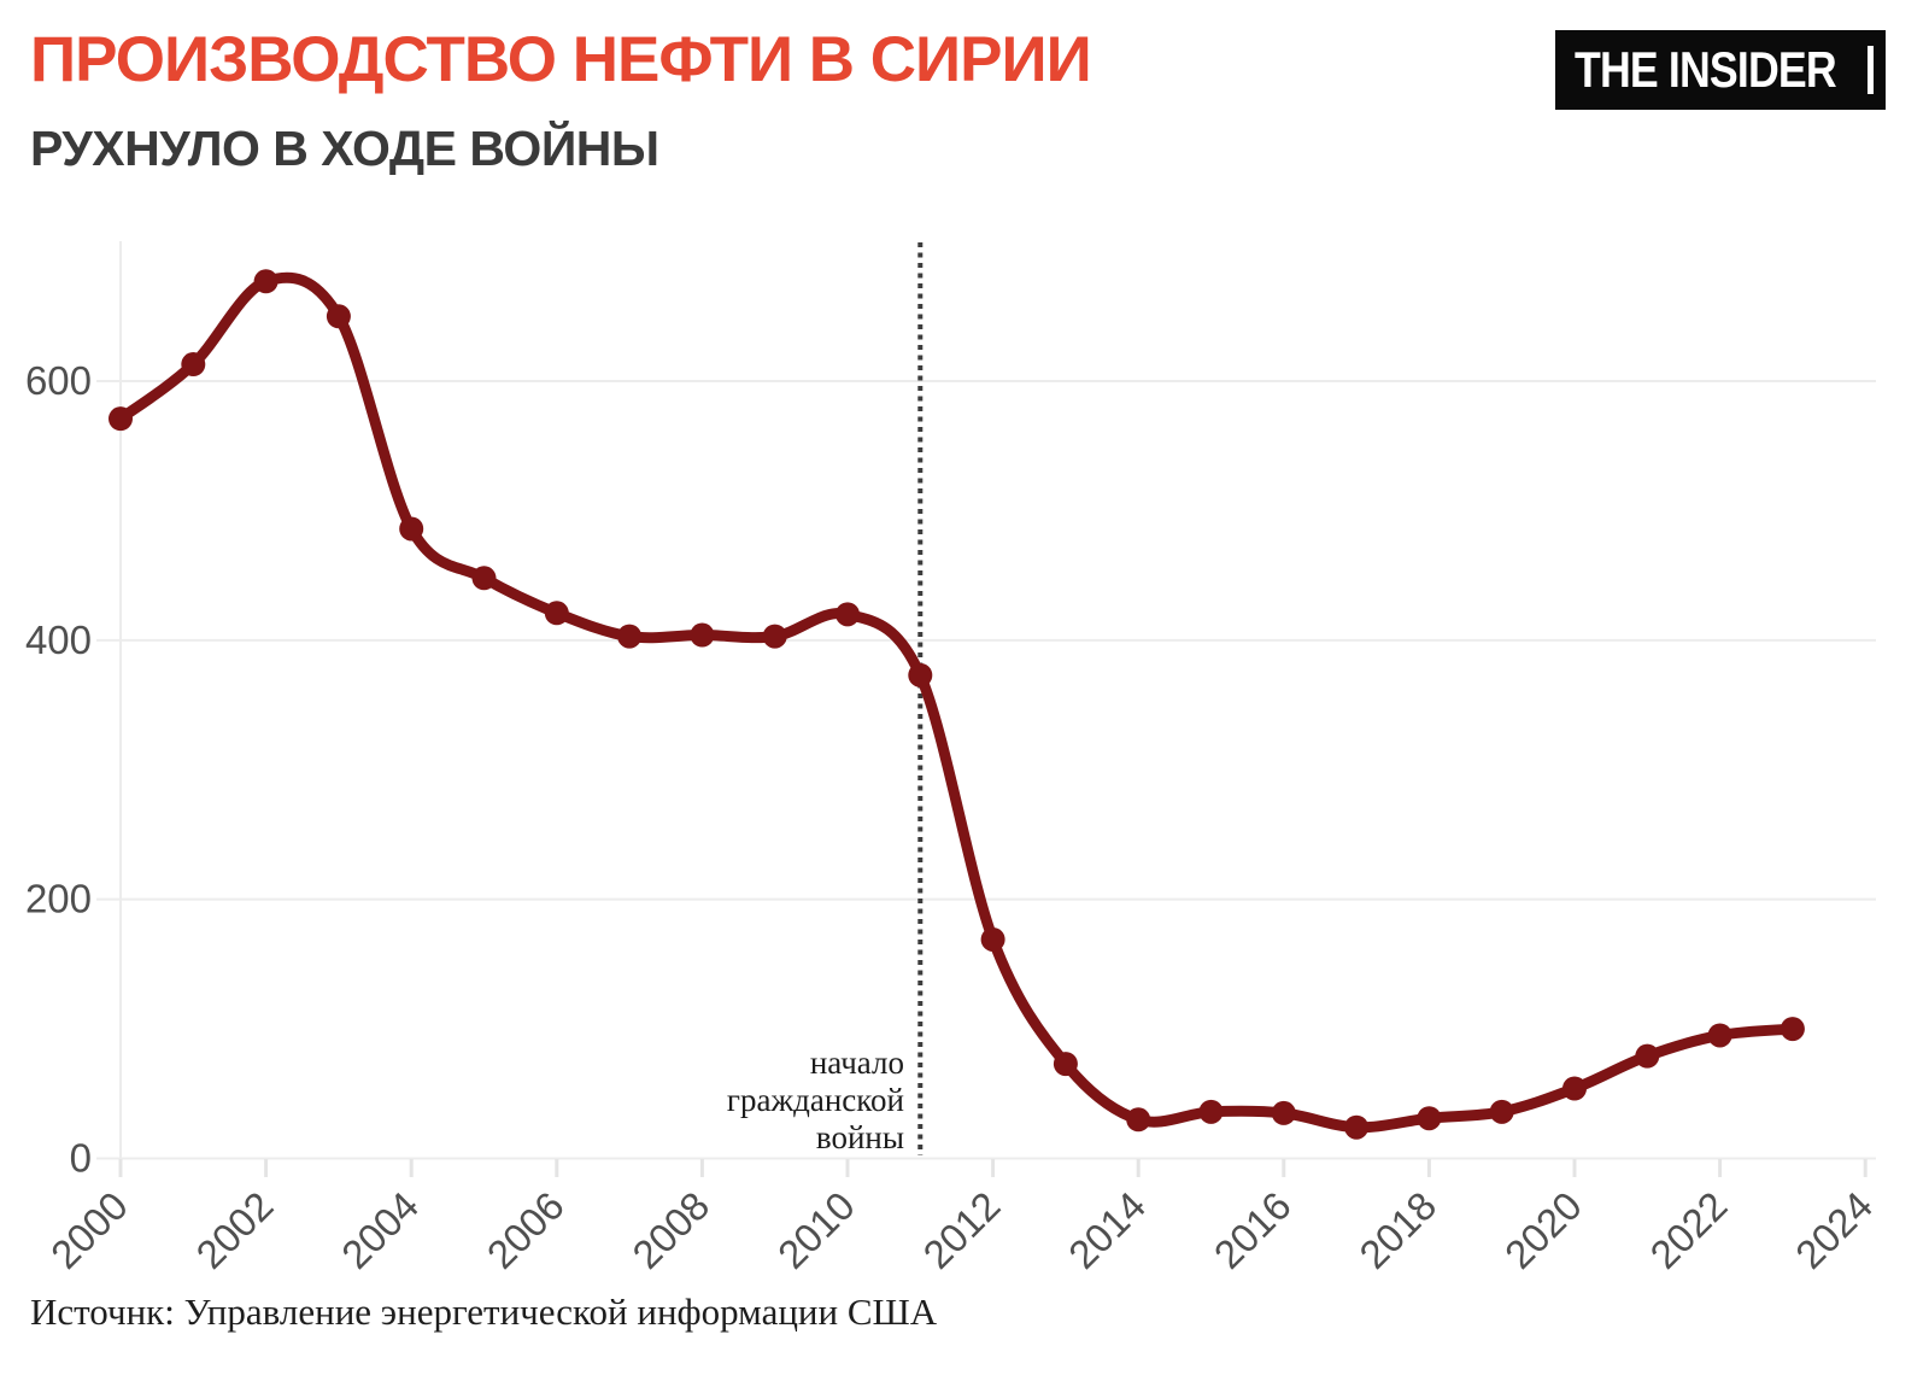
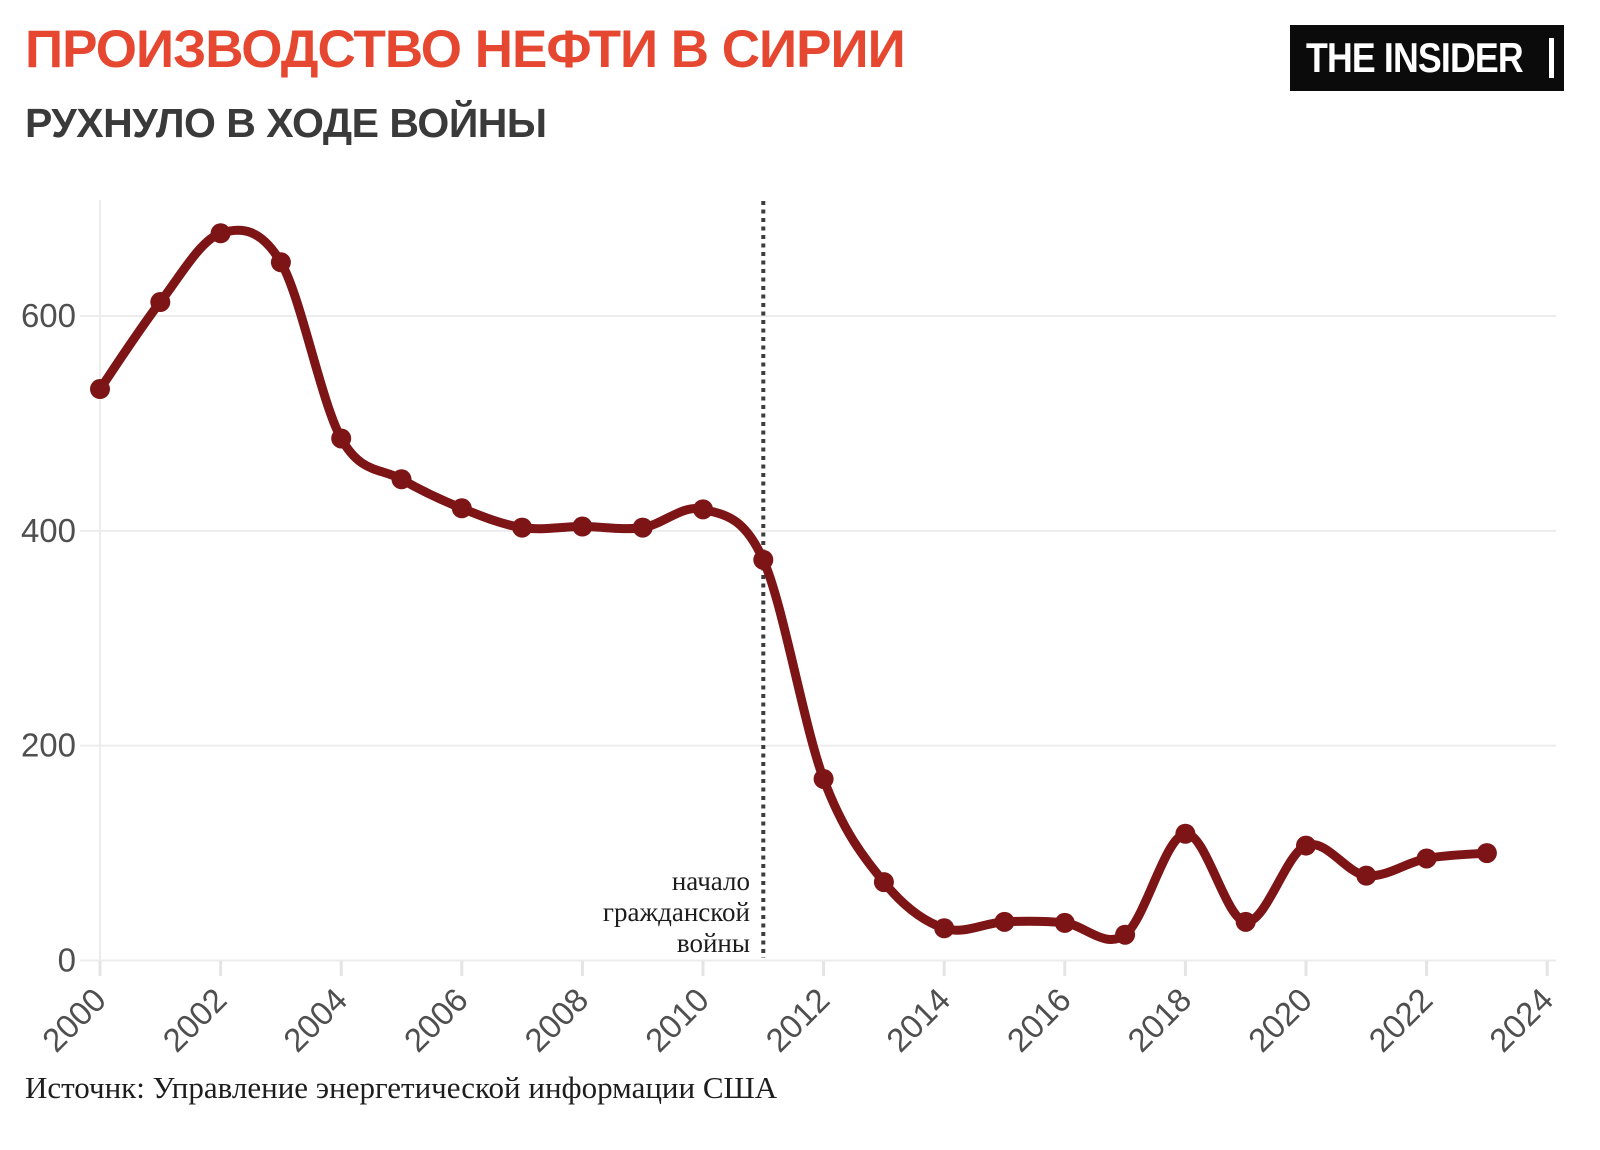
2000: 571 -> 532
2018: 31 -> 118
2020: 54 -> 107
